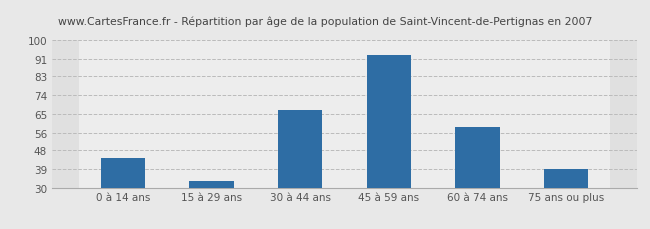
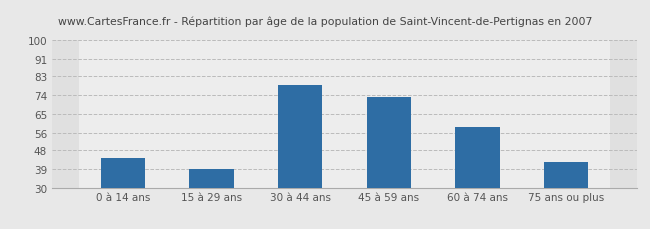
15 à 29 ans: 33 -> 39
30 à 44 ans: 67 -> 79
45 à 59 ans: 93 -> 73
75 ans ou plus: 39 -> 42
